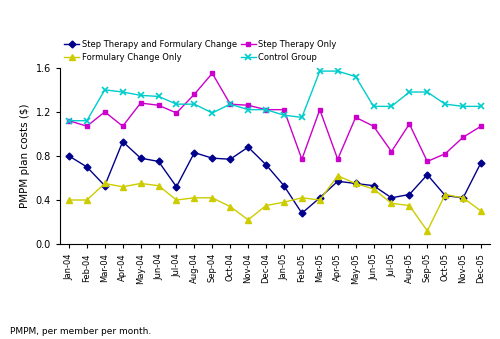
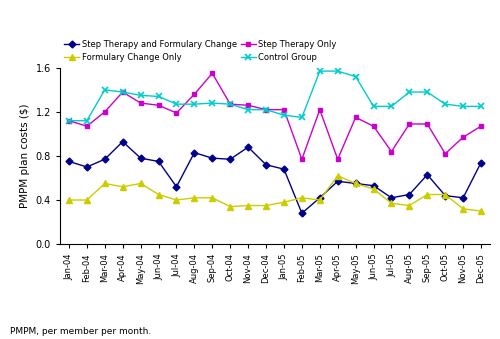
Step Therapy and Formulary Change/Jan-04: 0.80 -> 0.75
Step Therapy and Formulary Change/Mar-04: 0.53 -> 0.77
Step Therapy Only/Apr-04: 1.07 -> 1.38
Formulary Change Only/Jun-04: 0.53 -> 0.45
Control Group/Sep-04: 1.19 -> 1.28
Formulary Change Only/Nov-04: 0.22 -> 0.35
Step Therapy and Formulary Change/Jan-05: 0.53 -> 0.68
Step Therapy Only/Sep-05: 0.75 -> 1.09
Formulary Change Only/Sep-05: 0.12 -> 0.45
Formulary Change Only/Nov-05: 0.42 -> 0.32
